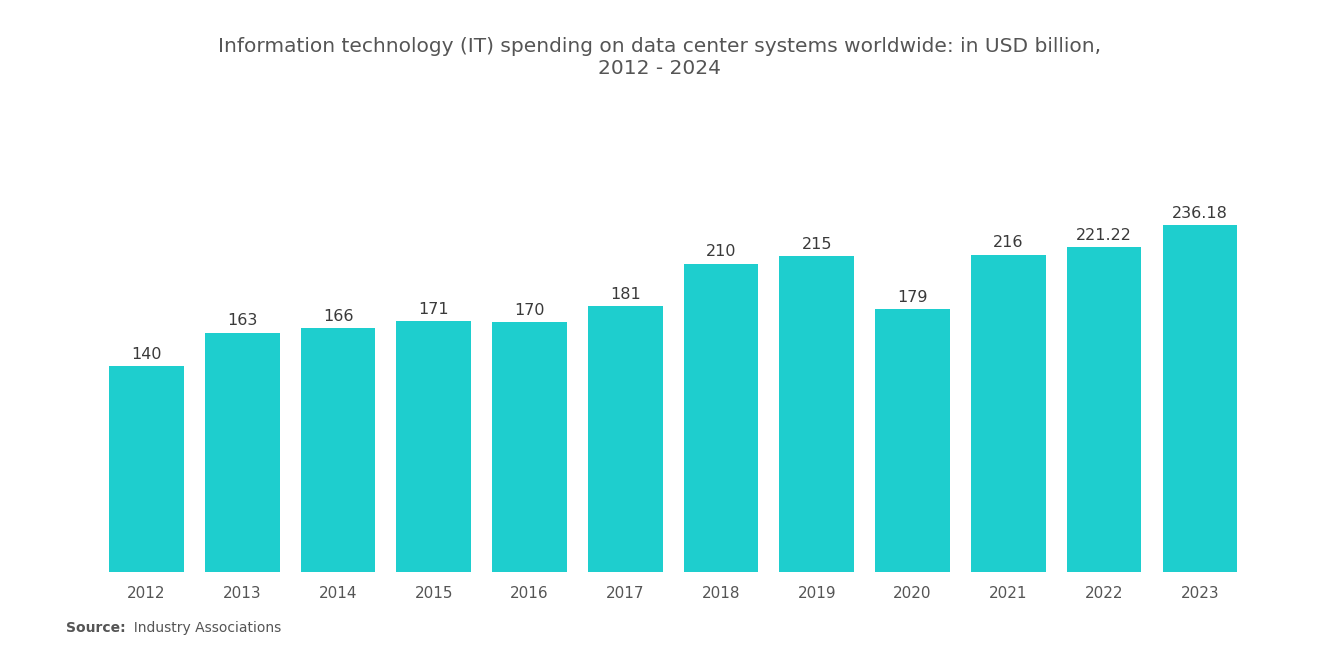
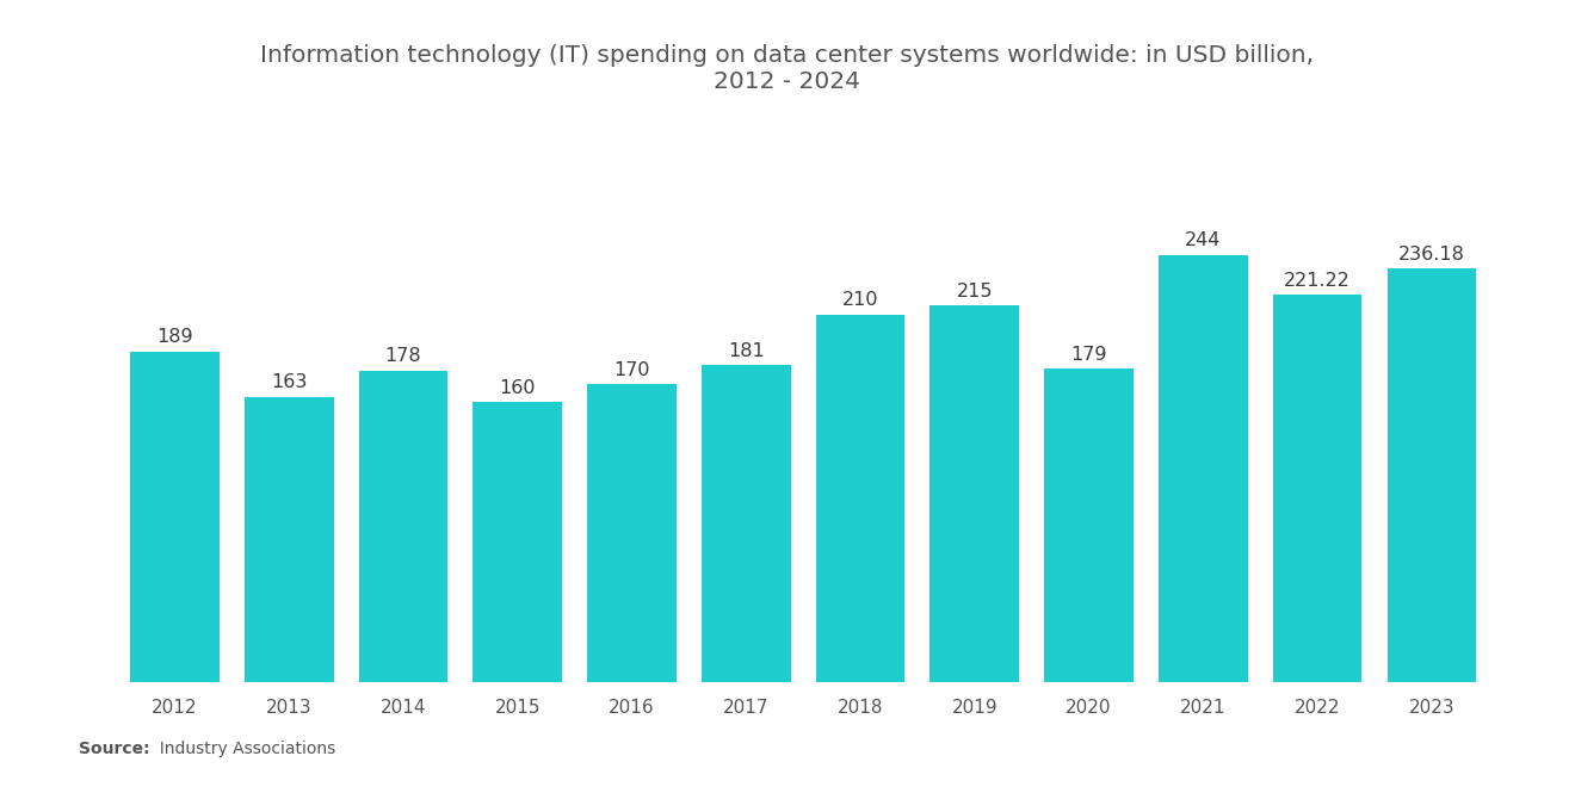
2012: 140 -> 189
2014: 166 -> 178
2015: 171 -> 160
2021: 216 -> 244
